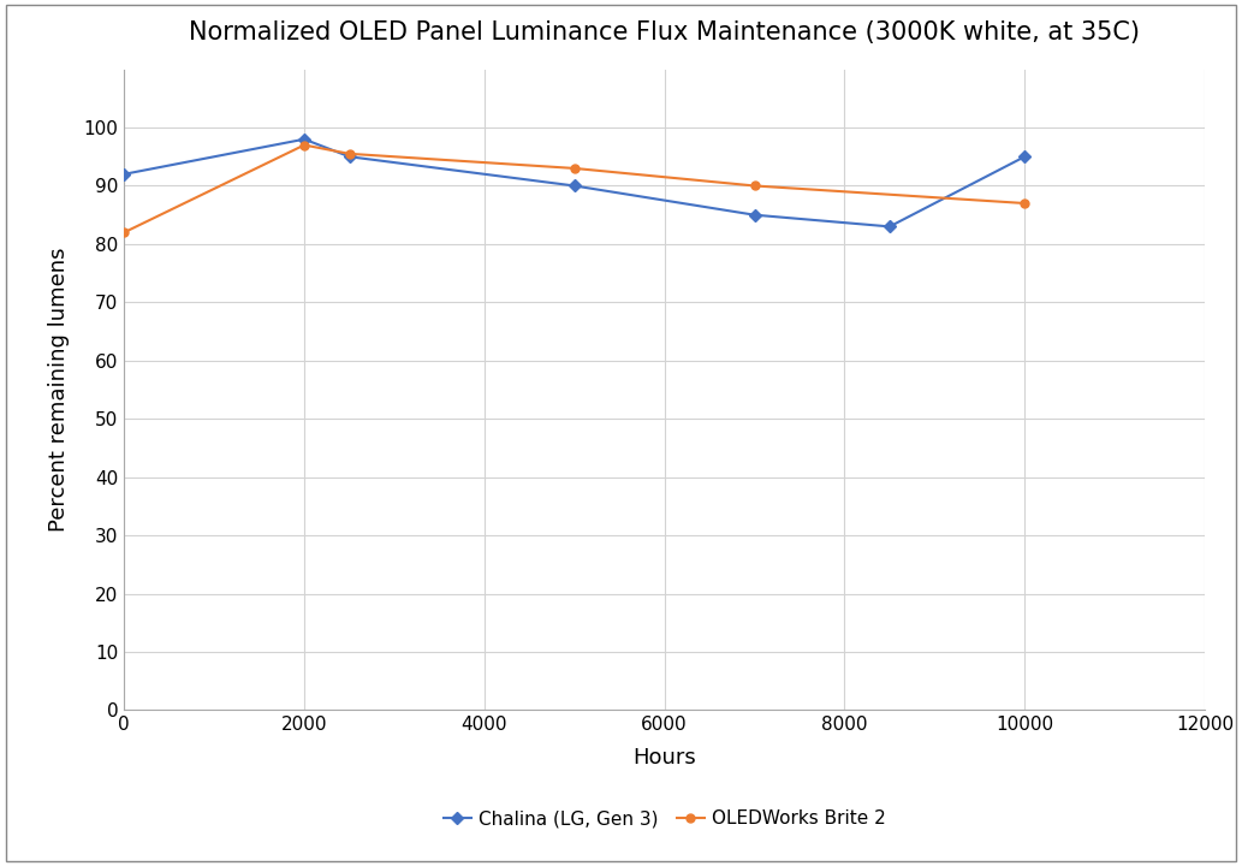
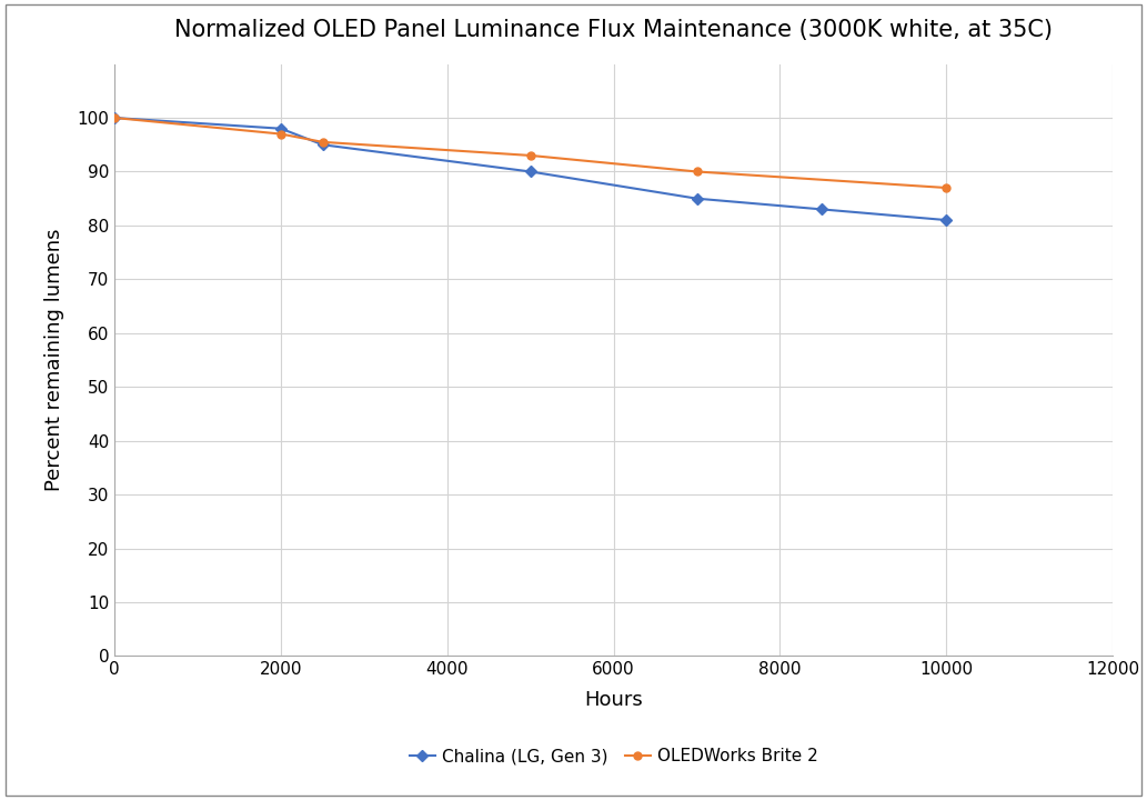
Chalina (LG, Gen 3)/0: 92 -> 100
OLEDWorks Brite 2/0: 82.0 -> 100.0
Chalina (LG, Gen 3)/10000: 95 -> 81
